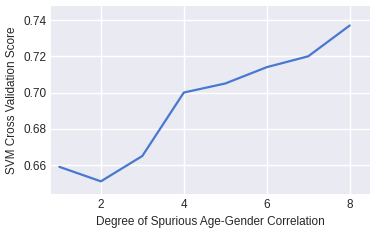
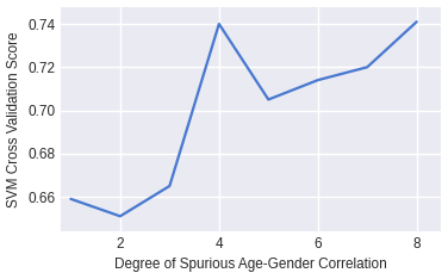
4: 0.700 -> 0.740
8: 0.737 -> 0.741
